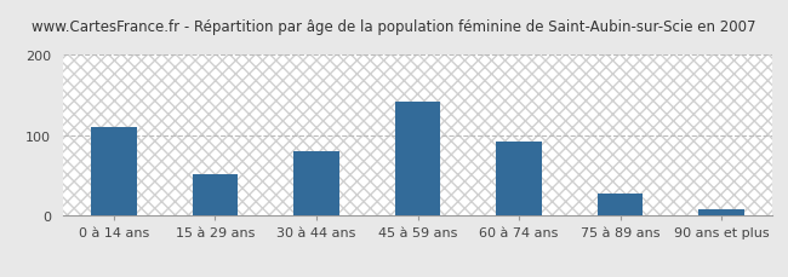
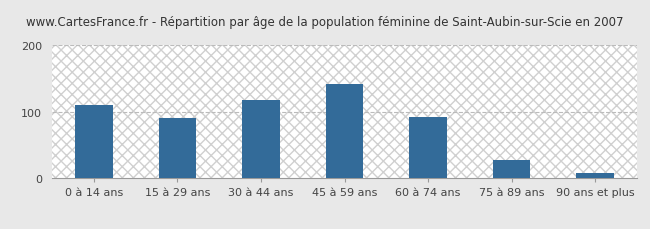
15 à 29 ans: 52 -> 90
30 à 44 ans: 80 -> 118
